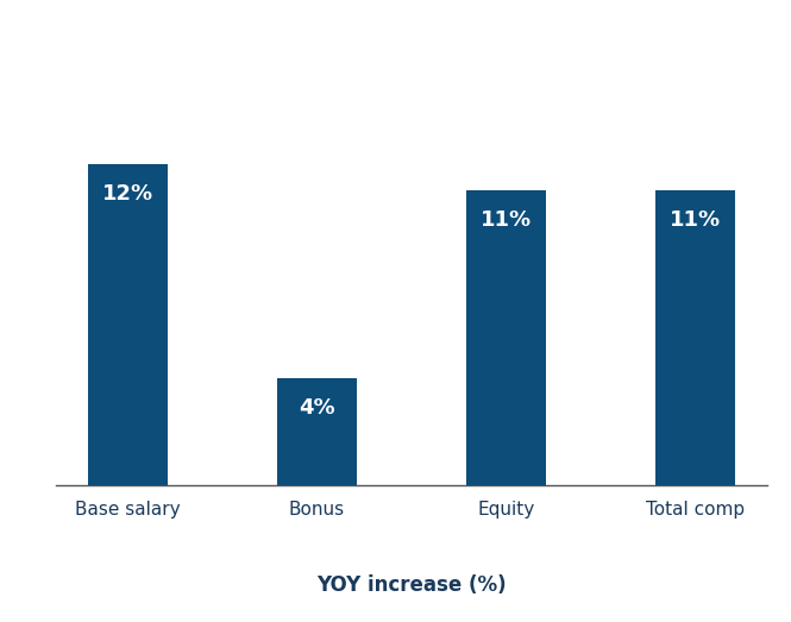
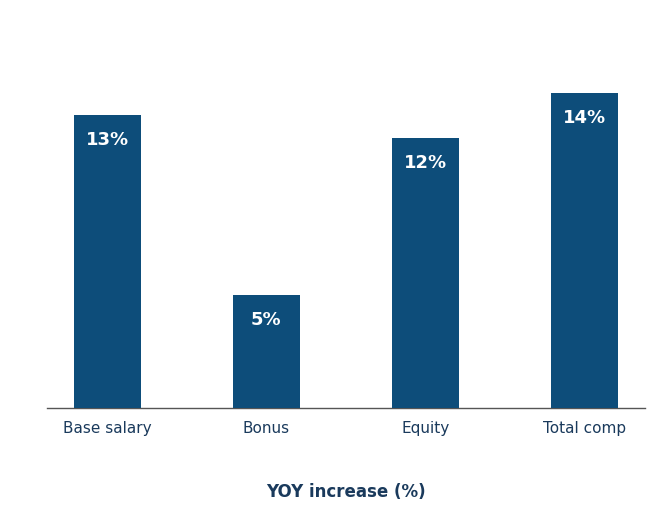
Base salary: 12% -> 13%
Bonus: 4% -> 5%
Equity: 11% -> 12%
Total comp: 11% -> 14%
